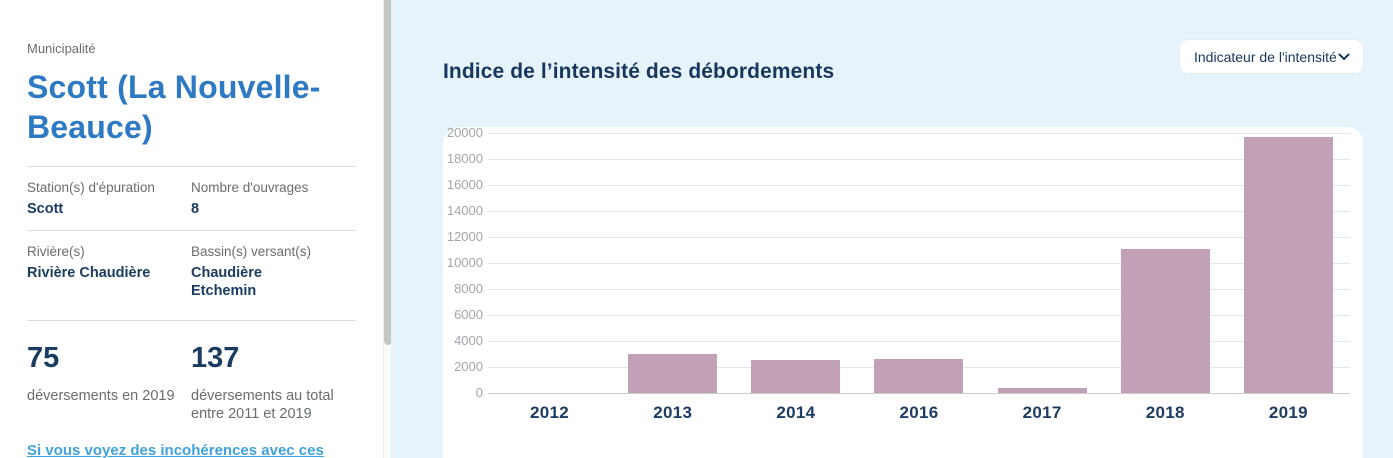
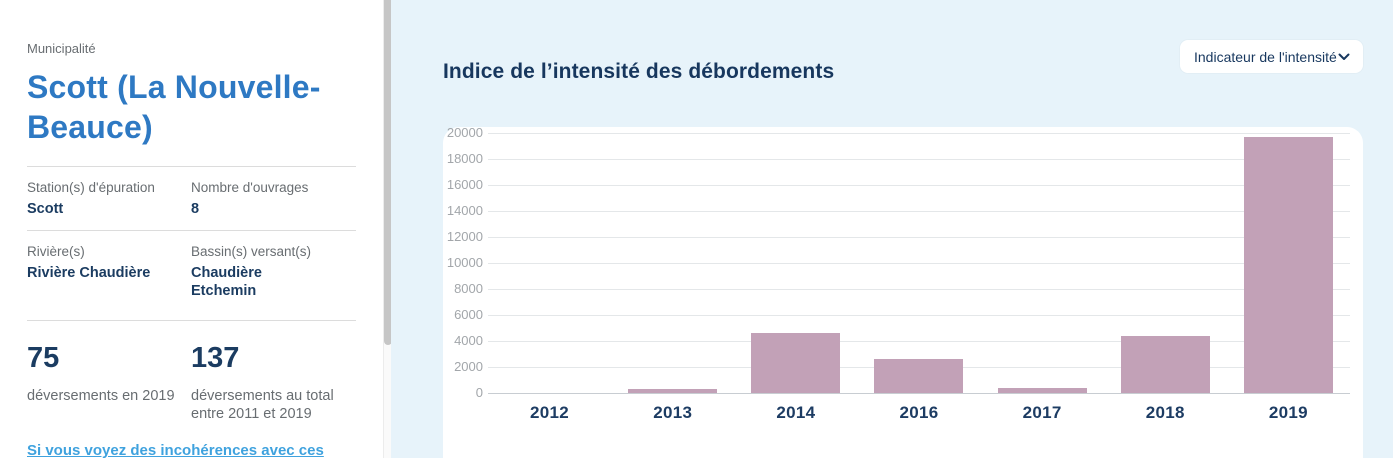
2013: 3000 -> 300
2014: 2500 -> 4600
2018: 11100 -> 4400
